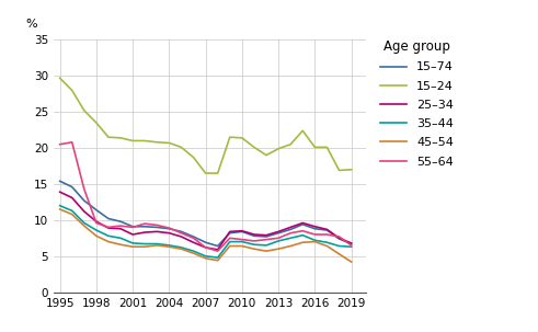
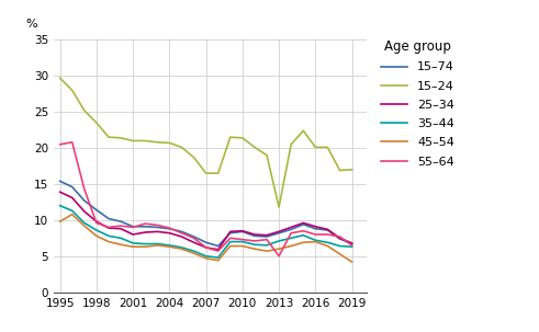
45–54/1995: 11.5 -> 9.8
15–24/2013: 19.9 -> 11.8
55–64/2013: 7.5 -> 5.0
